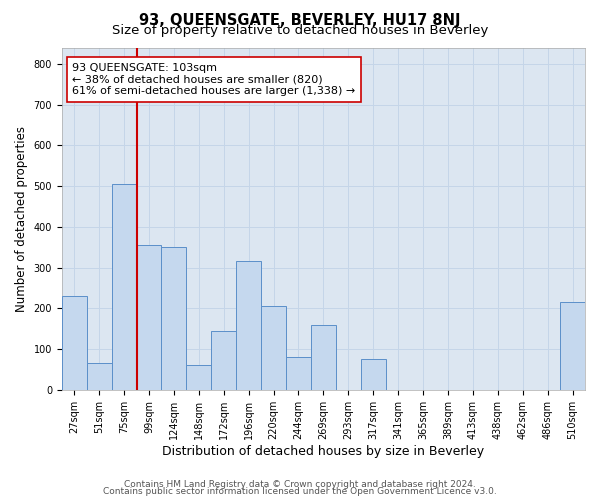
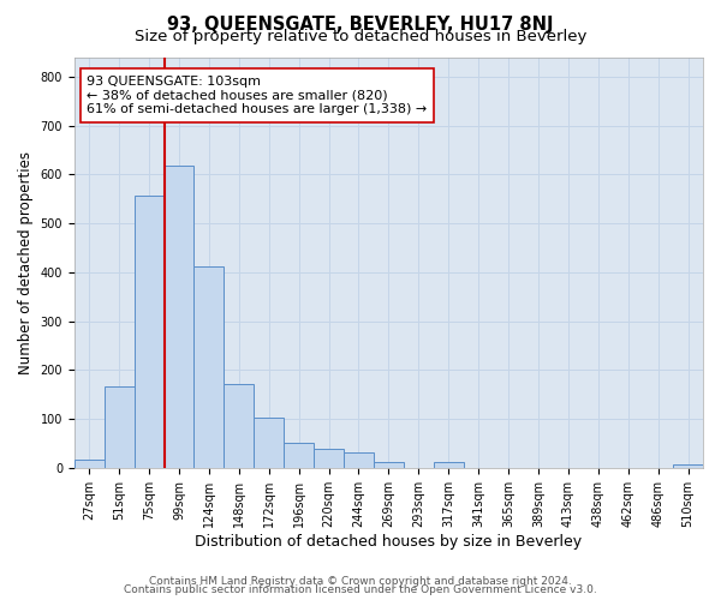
27sqm: 230 -> 18
51sqm: 65 -> 167
75sqm: 505 -> 557
99sqm: 355 -> 617
124sqm: 350 -> 413
148sqm: 60 -> 171
172sqm: 145 -> 102
196sqm: 315 -> 51
220sqm: 205 -> 39
244sqm: 80 -> 32
269sqm: 160 -> 13
317sqm: 75 -> 12
510sqm: 215 -> 8
